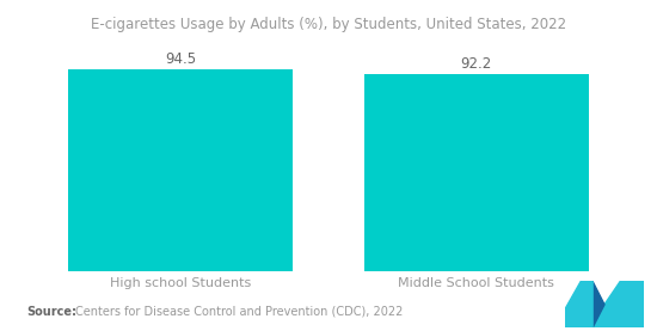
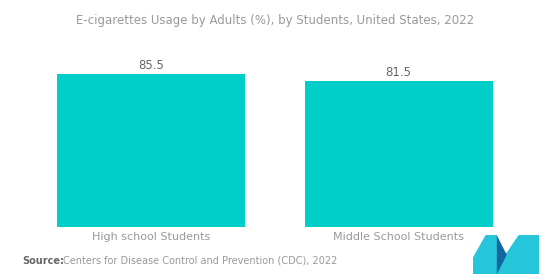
High school Students: 94.5 -> 85.5
Middle School Students: 92.2 -> 81.5
